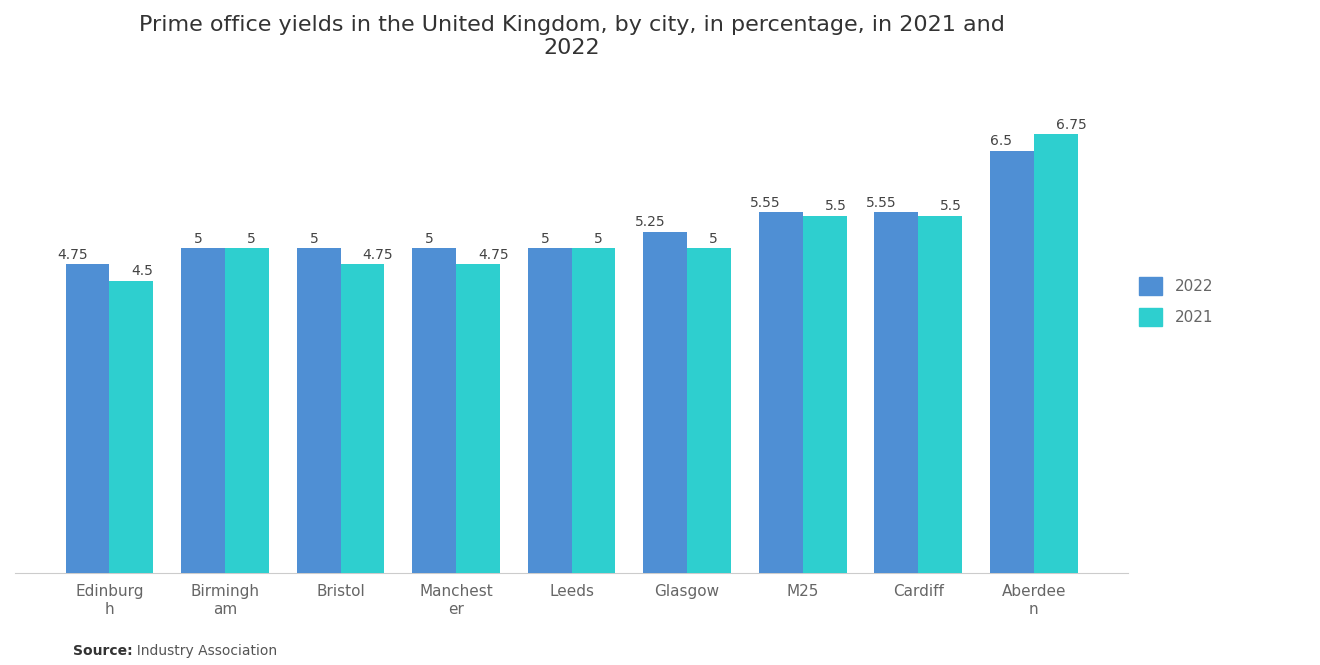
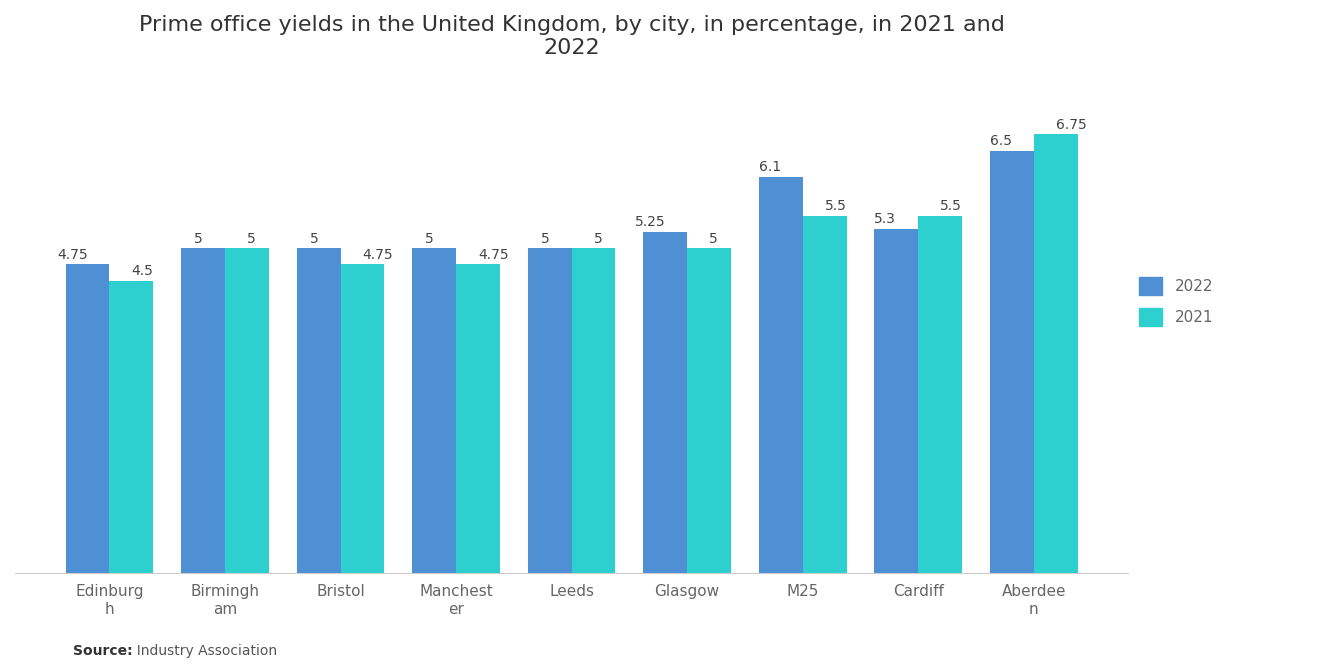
2022/M25: 5.55 -> 6.1
2022/Cardiff: 5.55 -> 5.3
